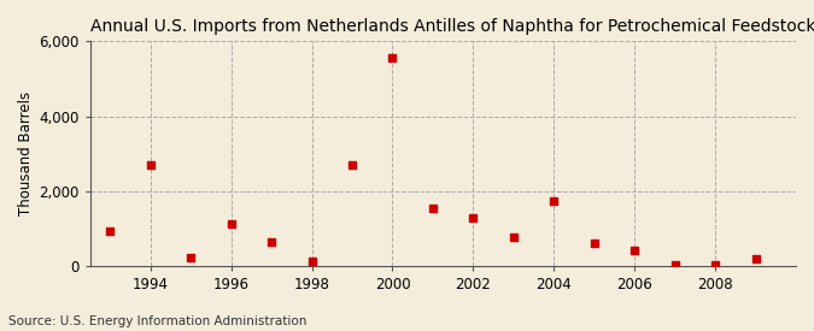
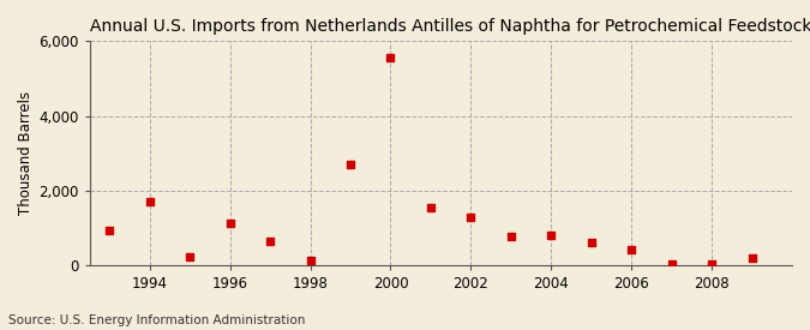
1994: 2,700 -> 1,700
2004: 1,750 -> 830
